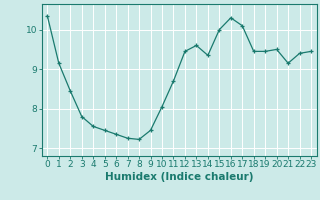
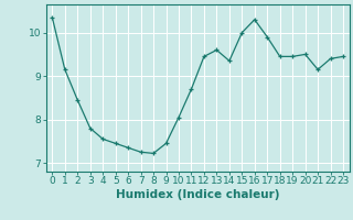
17: 10.10 -> 9.90
